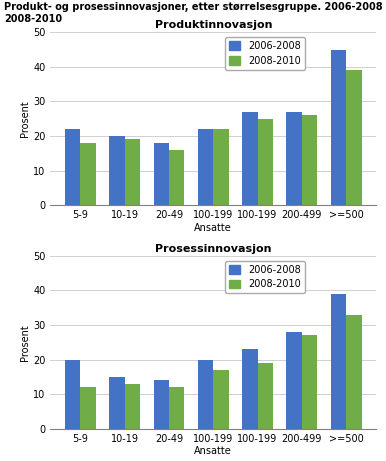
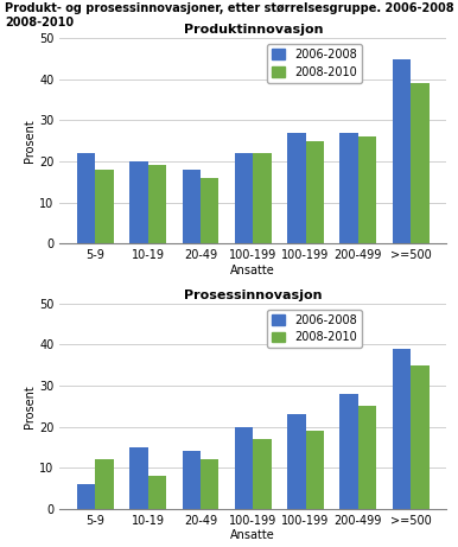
Prosessinnovasjon/2006-2008/5-9: 20 -> 6
Prosessinnovasjon/2008-2010/10-19: 13 -> 8
Prosessinnovasjon/2008-2010/200-499: 27 -> 25
Prosessinnovasjon/2008-2010/>=500: 33 -> 35
